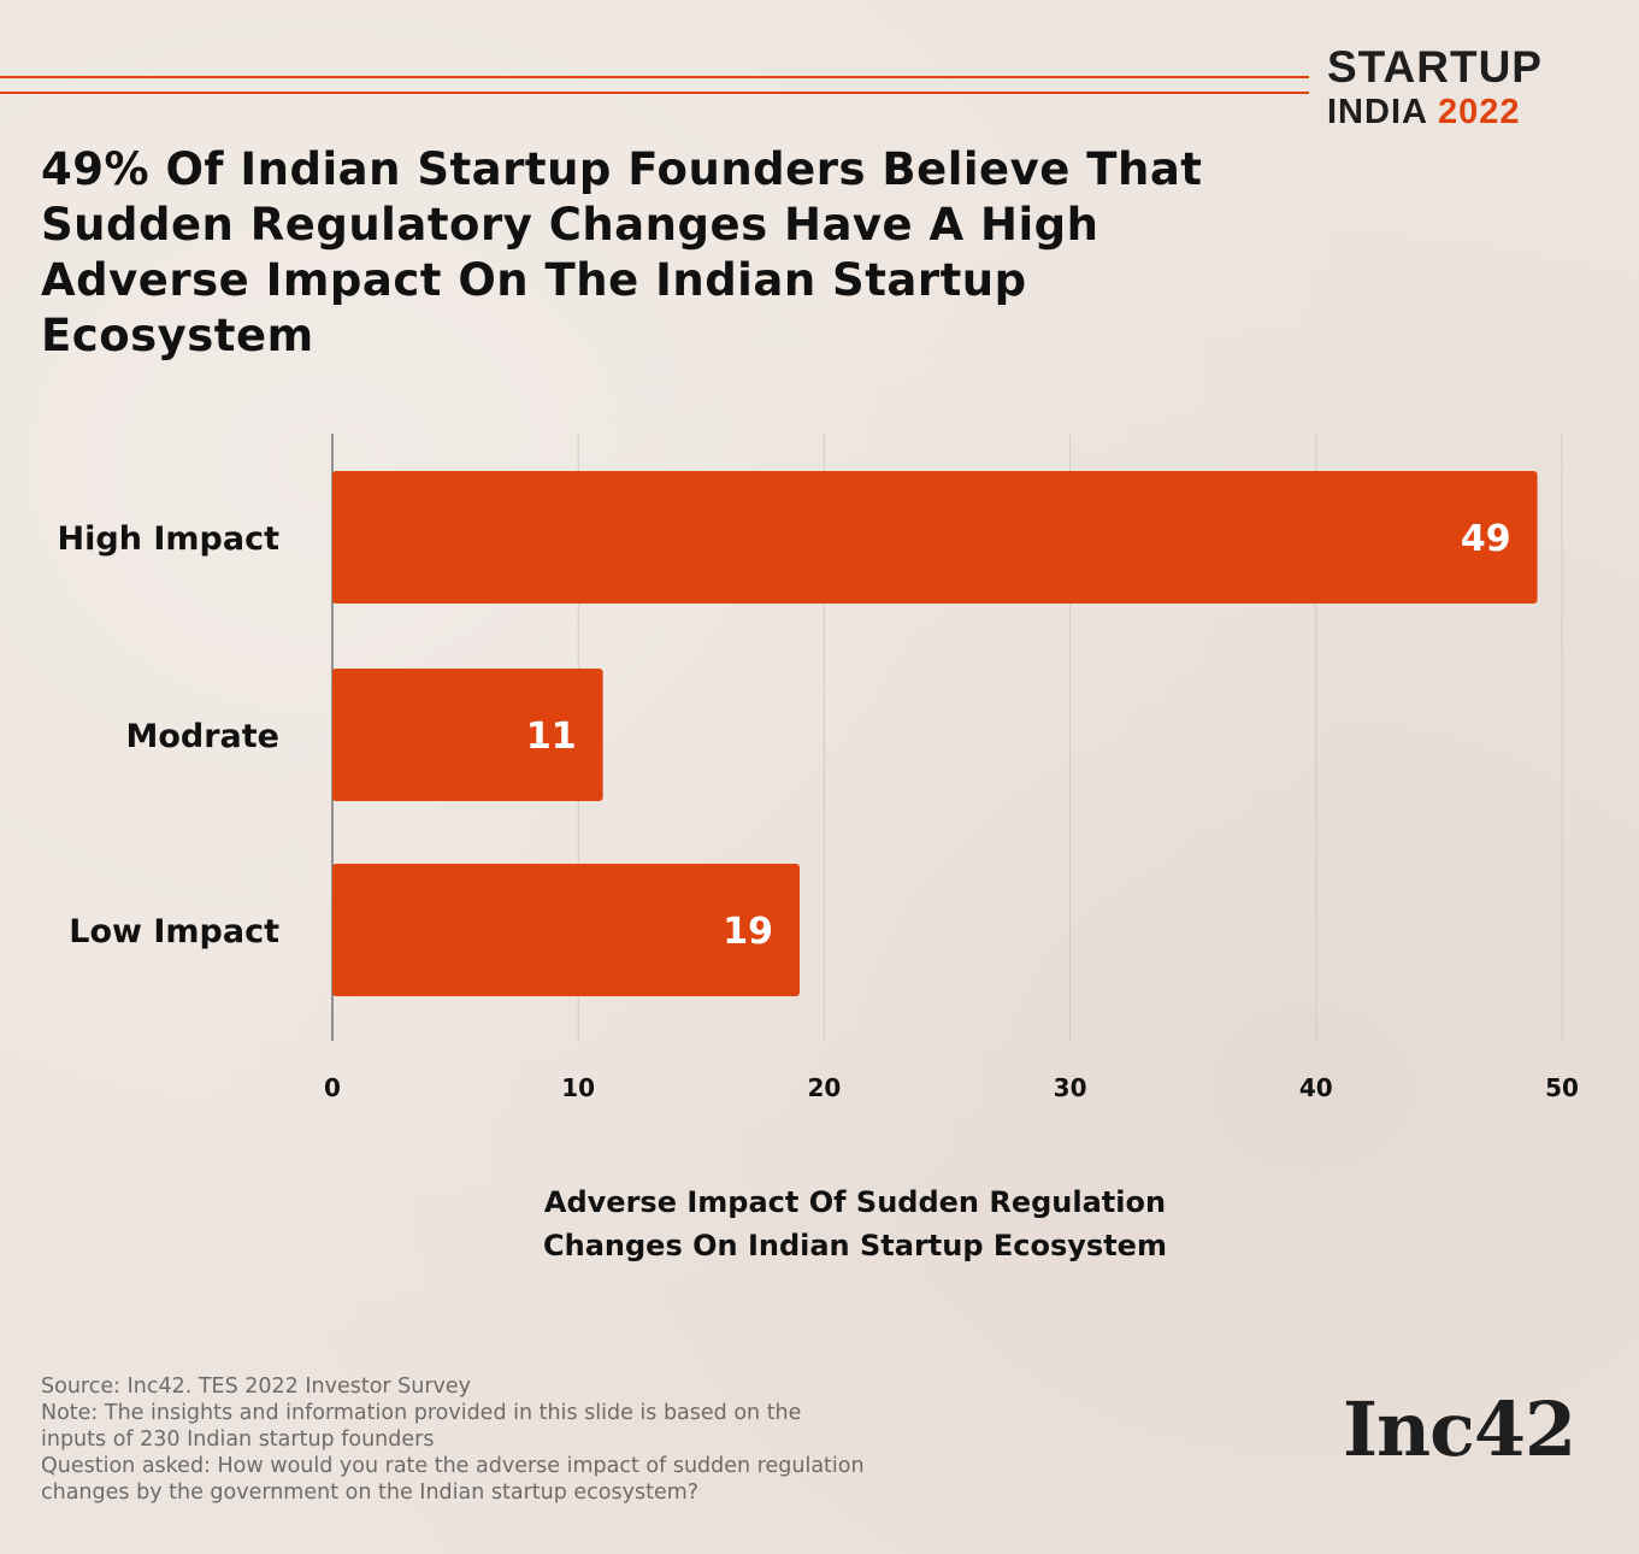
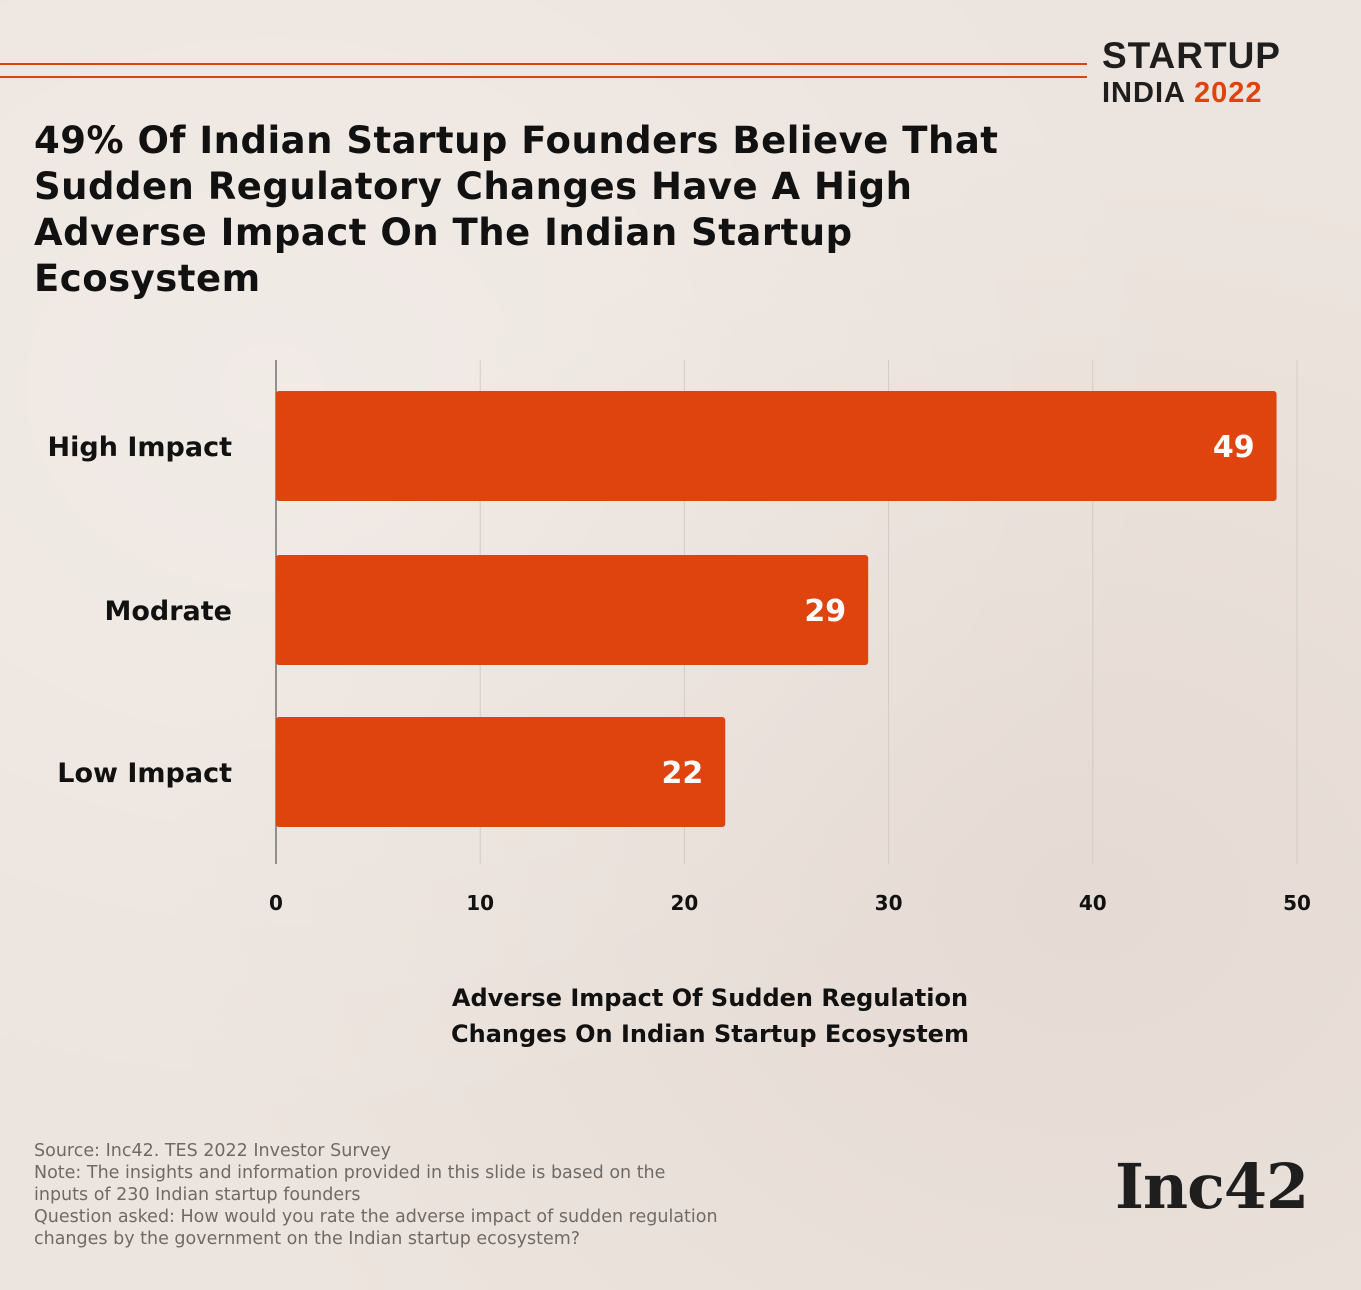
Modrate: 11 -> 29
Low Impact: 19 -> 22
